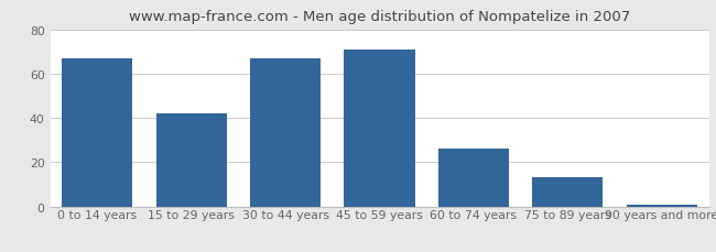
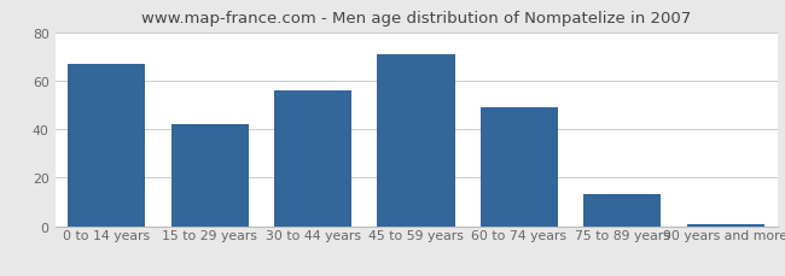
30 to 44 years: 67 -> 56
60 to 74 years: 26 -> 49
